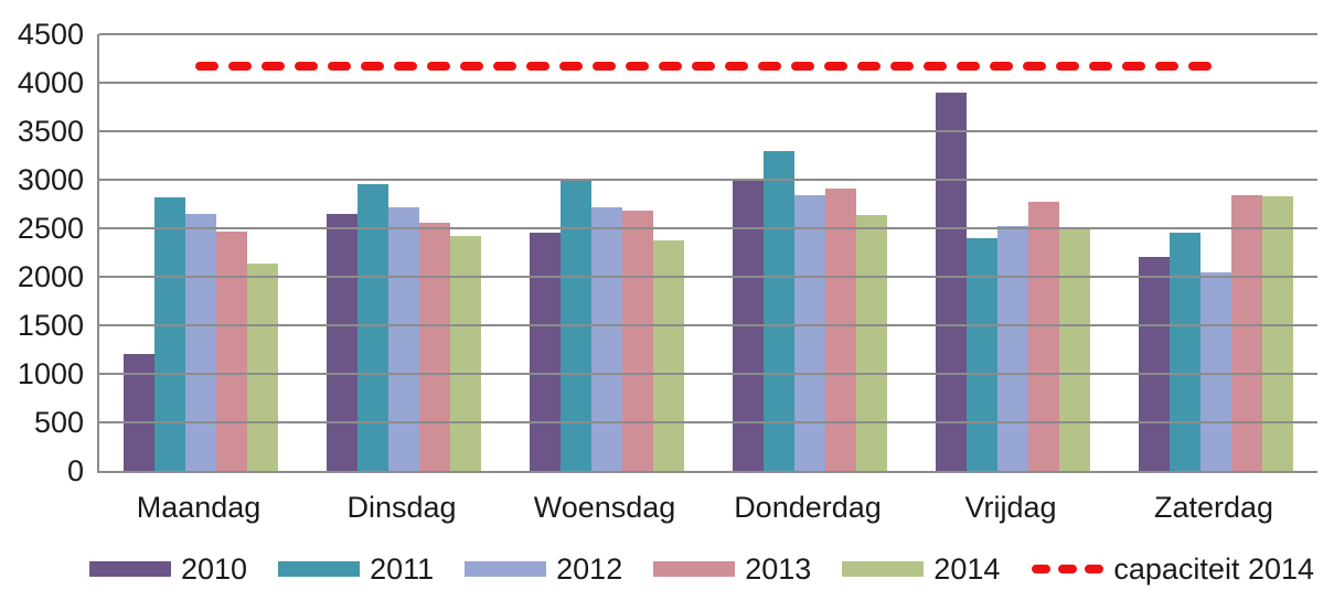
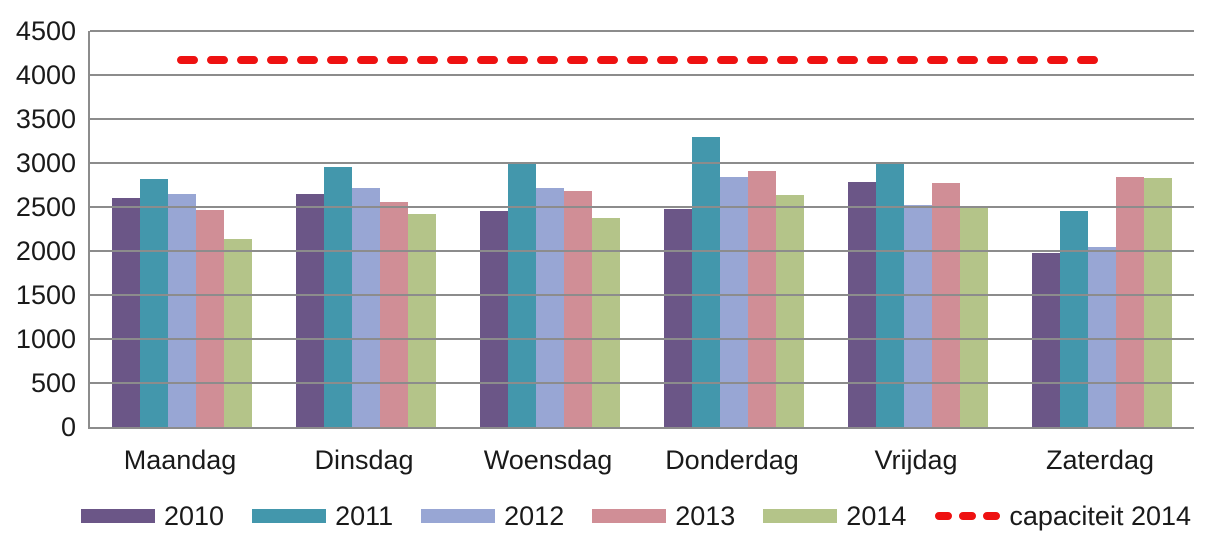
2010/Maandag: 1200 -> 2600
2010/Donderdag: 3000 -> 2500
2010/Vrijdag: 3900 -> 2800
2011/Vrijdag: 2400 -> 3000
2010/Zaterdag: 2200 -> 2000
